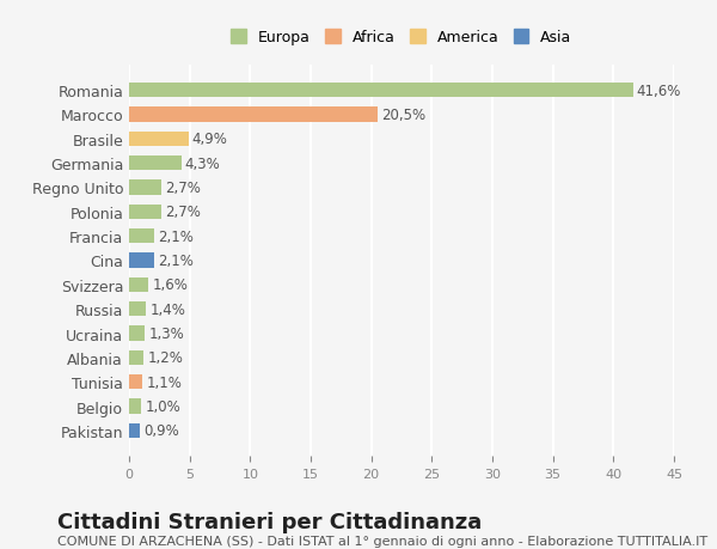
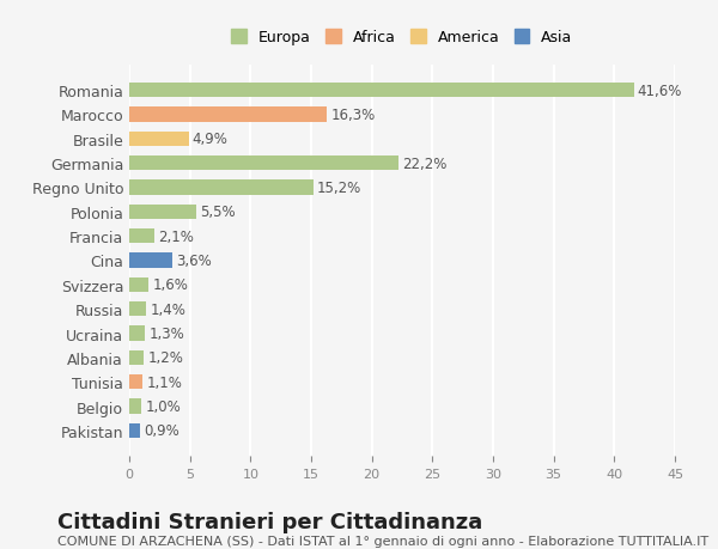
Marocco: 20,5% -> 16,3%
Germania: 4,3% -> 22,2%
Regno Unito: 2,7% -> 15,2%
Polonia: 2,7% -> 5,5%
Cina: 2,1% -> 3,6%
